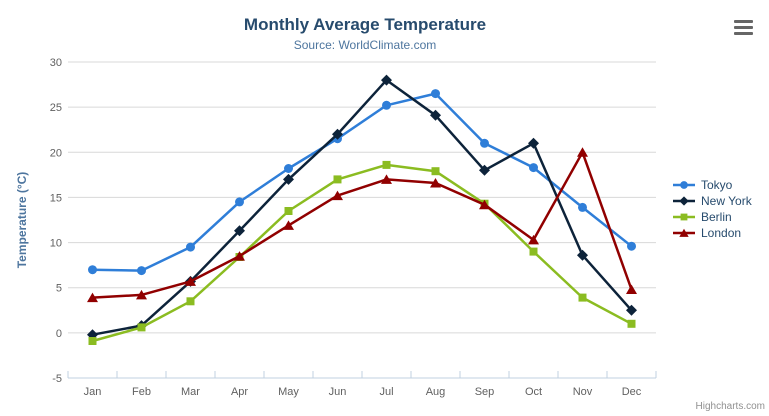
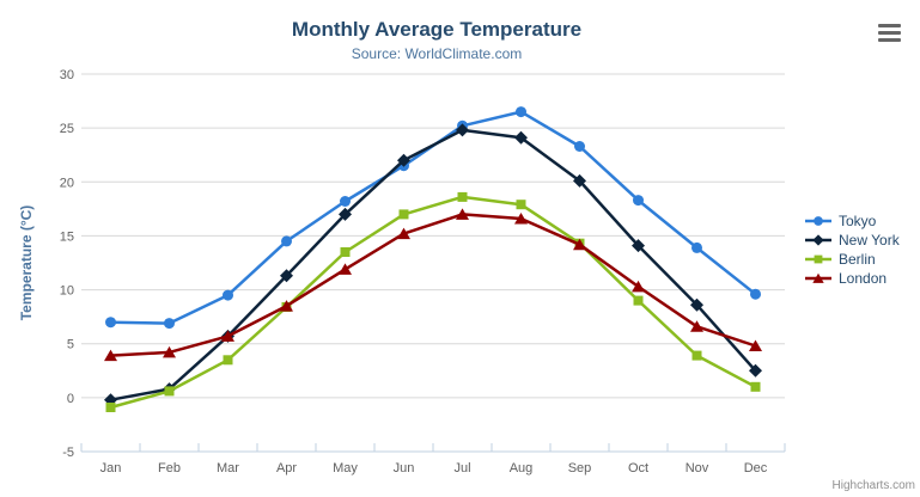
New York/Jul: 28 -> 25
Tokyo/Sep: 21 -> 23
New York/Sep: 18 -> 20
New York/Oct: 21 -> 14
London/Nov: 20 -> 7
